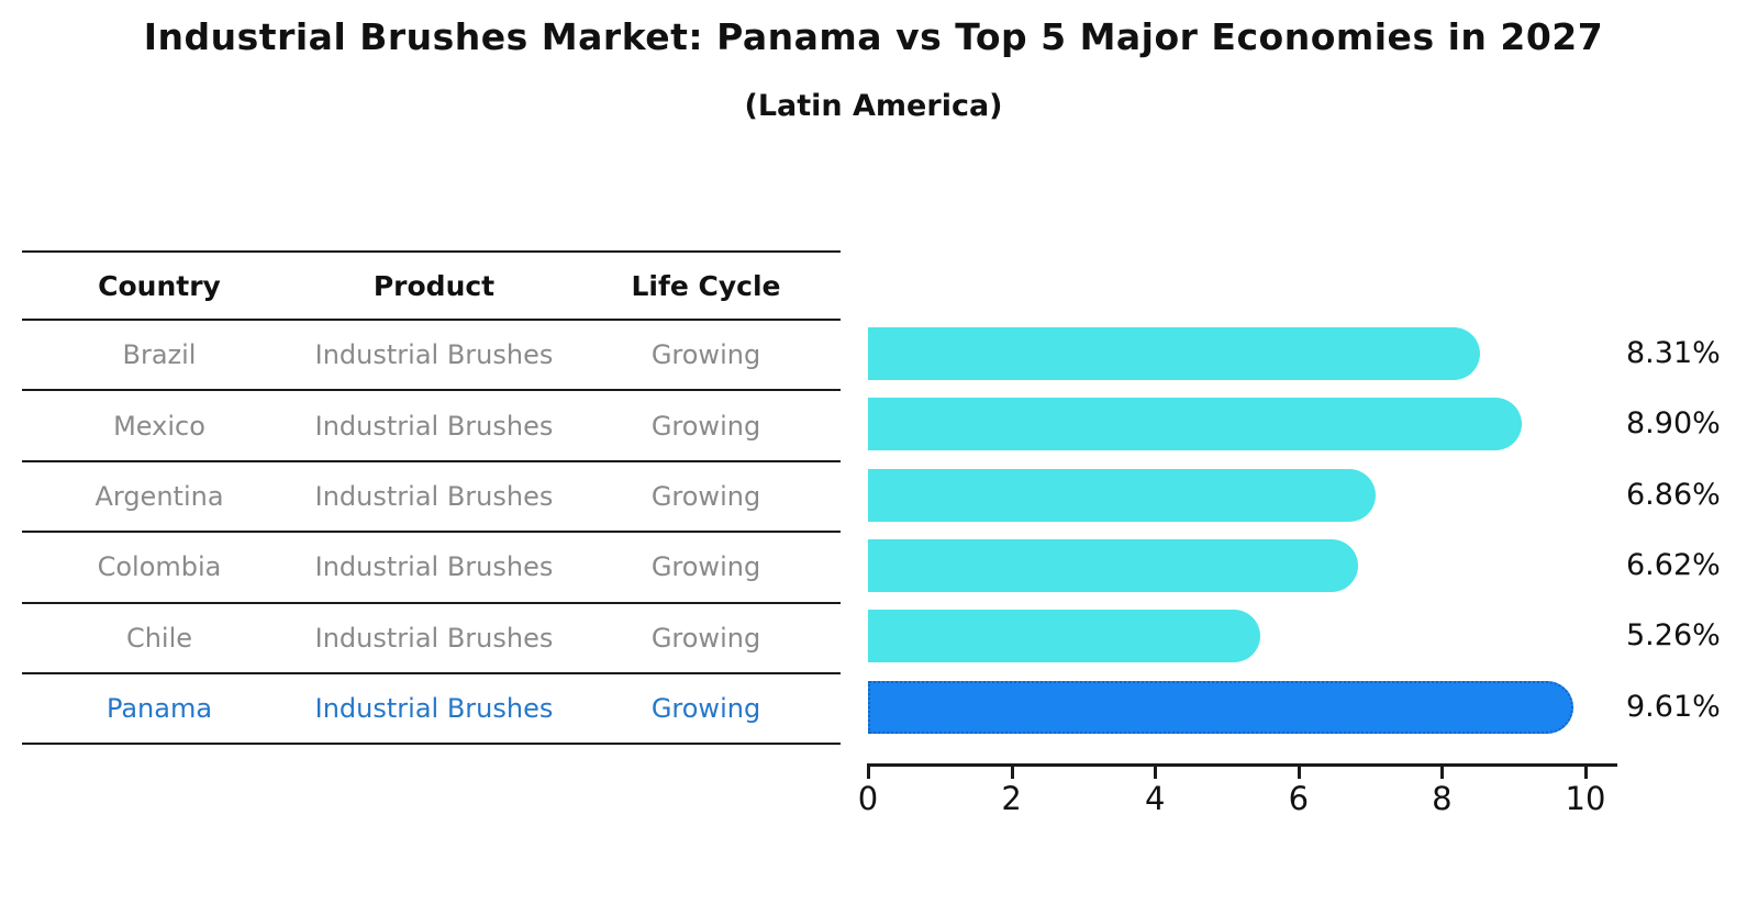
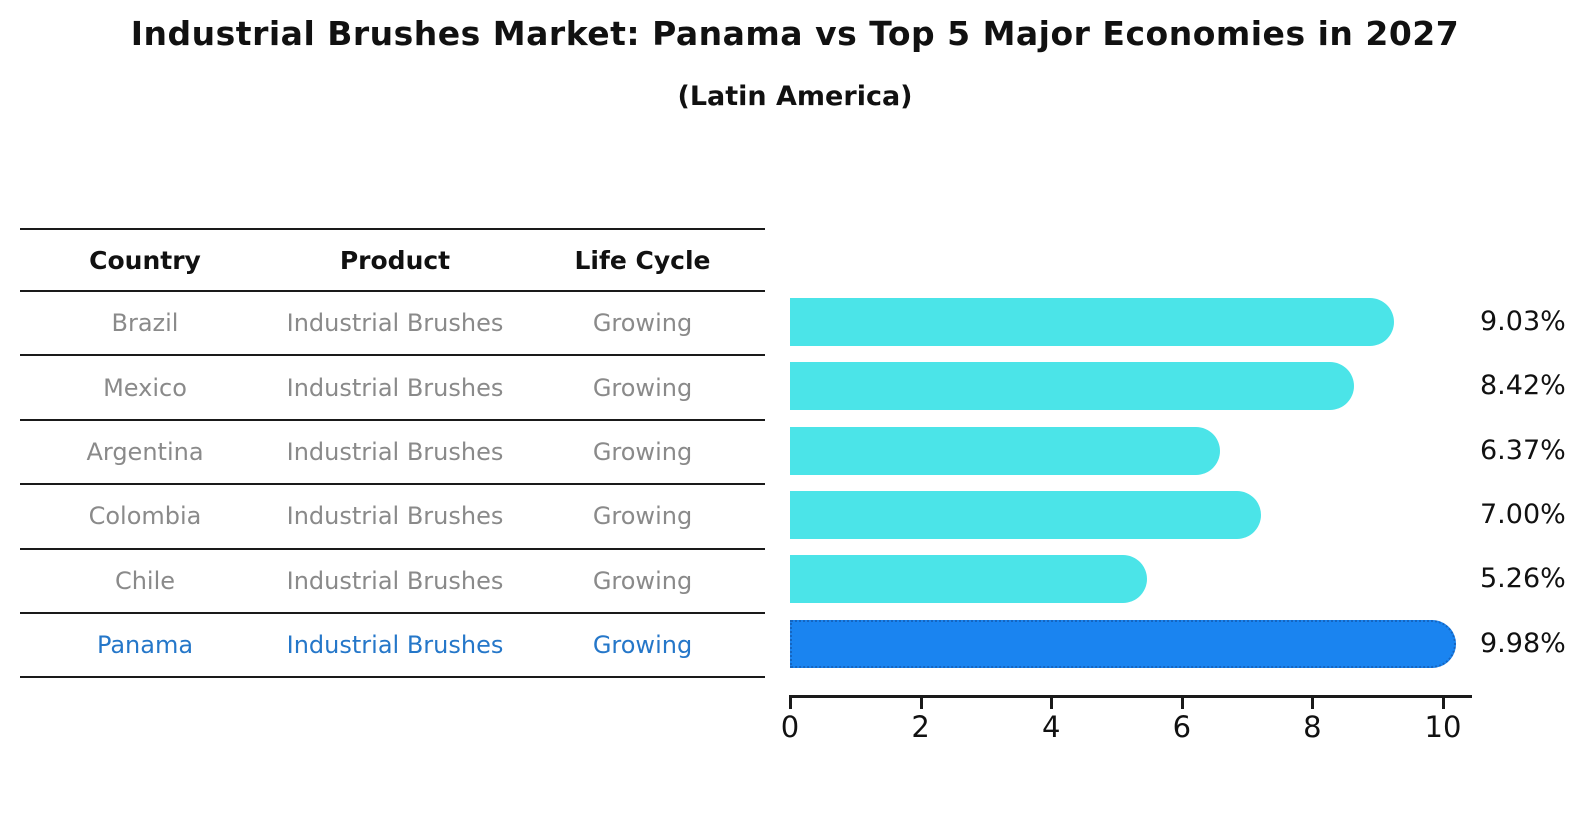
Brazil: 8.31% -> 9.03%
Mexico: 8.90% -> 8.42%
Argentina: 6.86% -> 6.37%
Colombia: 6.62% -> 7.00%
Panama: 9.61% -> 9.98%
